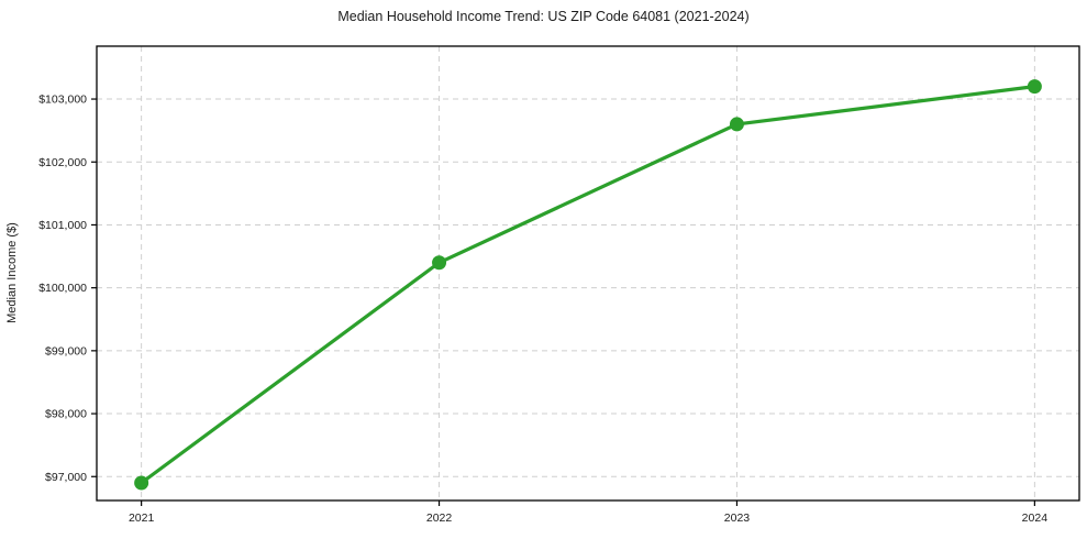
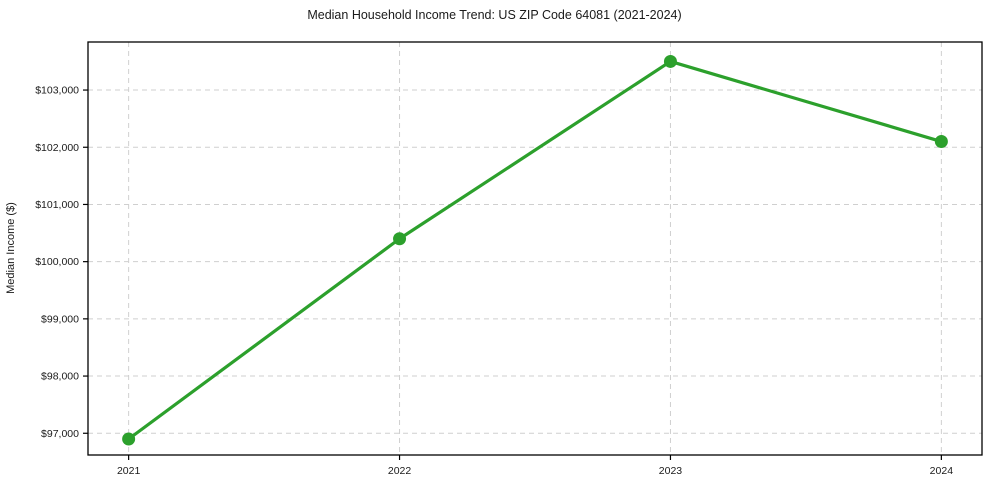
2023: $102600 -> $103500
2024: $103200 -> $102100
